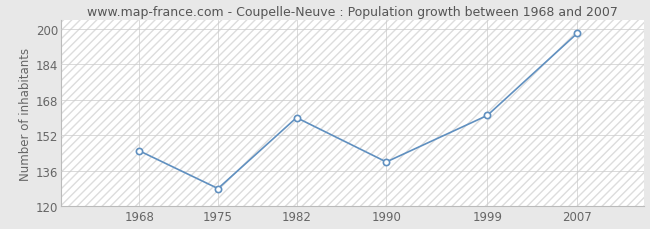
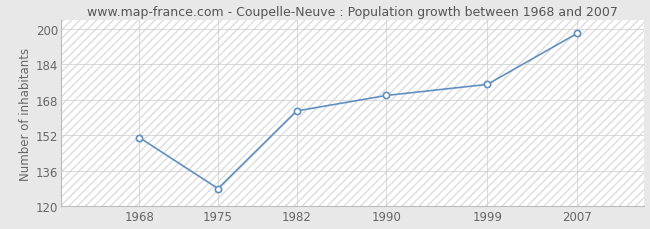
1968: 145 -> 151
1982: 160 -> 163
1990: 140 -> 170
1999: 161 -> 175
